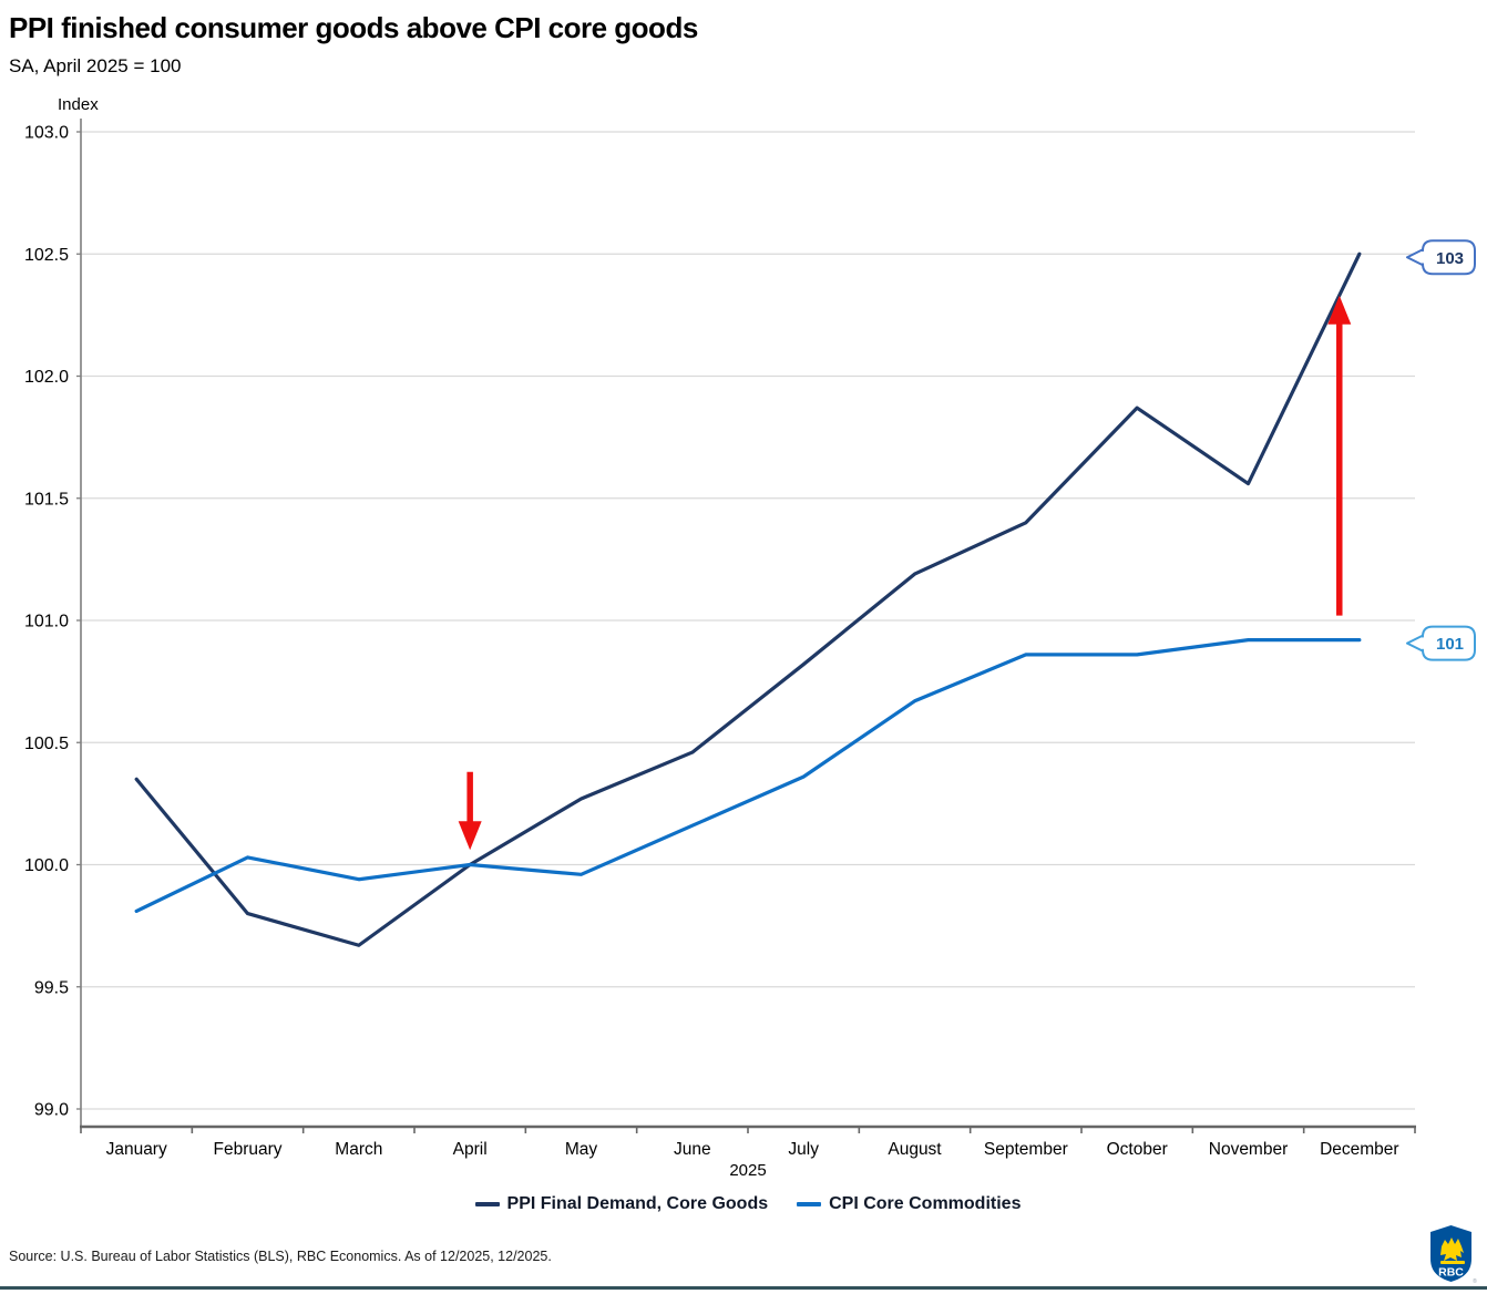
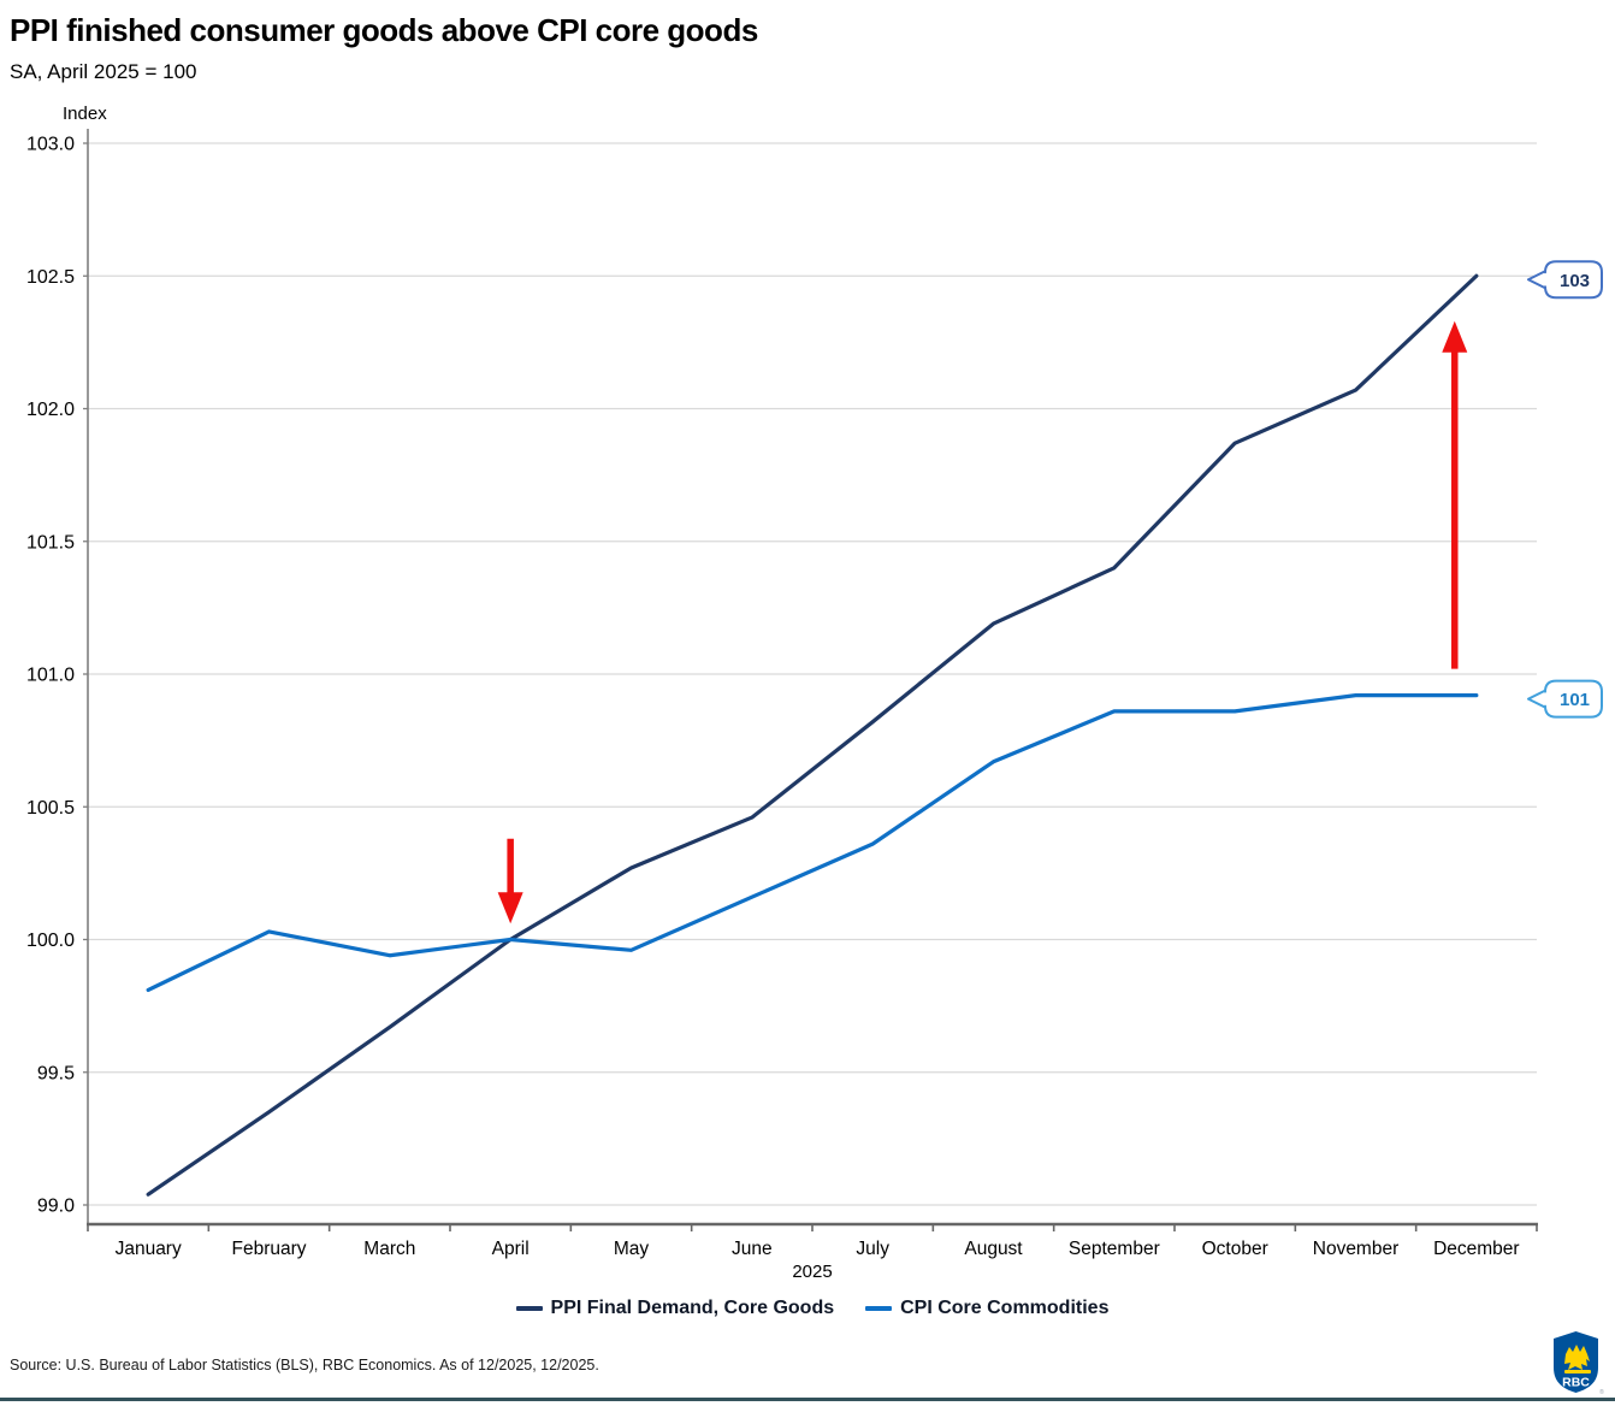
PPI Final Demand, Core Goods/January: 100.35 -> 99.04
PPI Final Demand, Core Goods/February: 99.80 -> 99.35
PPI Final Demand, Core Goods/November: 101.56 -> 102.07
